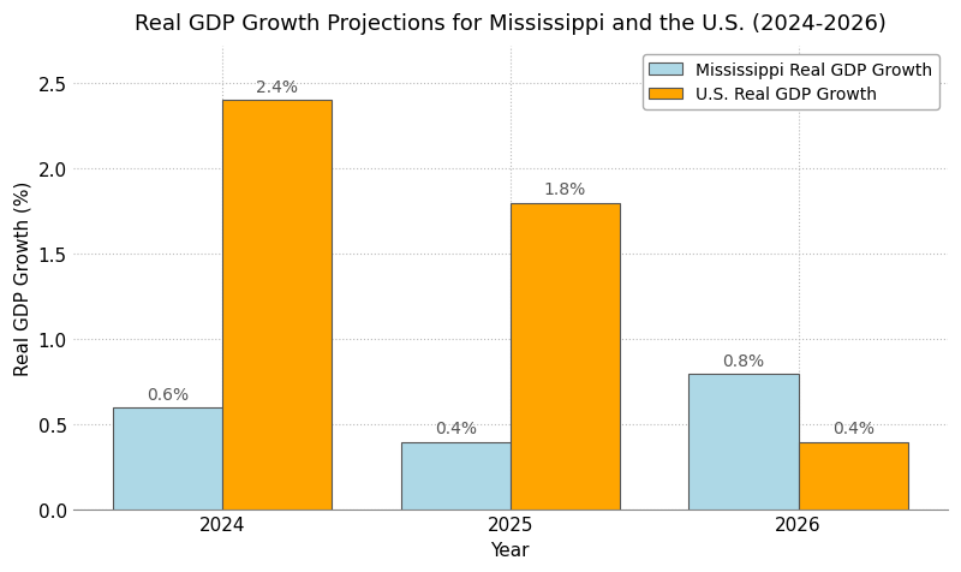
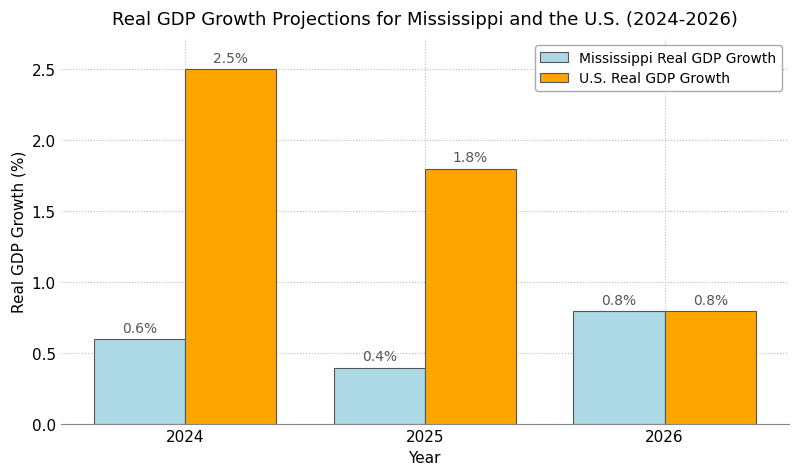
U.S. Real GDP Growth/2024: 2.4% -> 2.5%
U.S. Real GDP Growth/2026: 0.4% -> 0.8%
